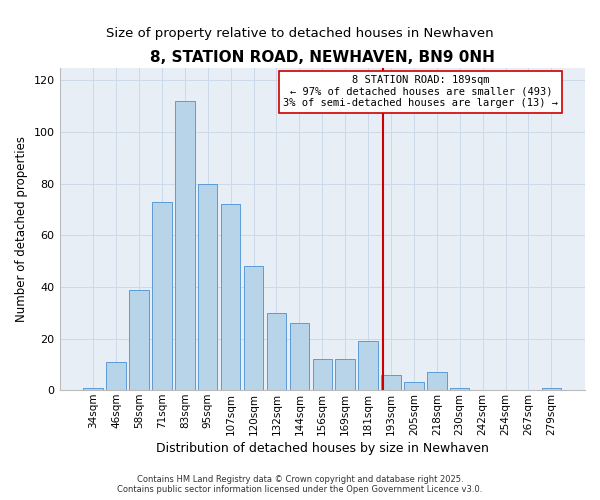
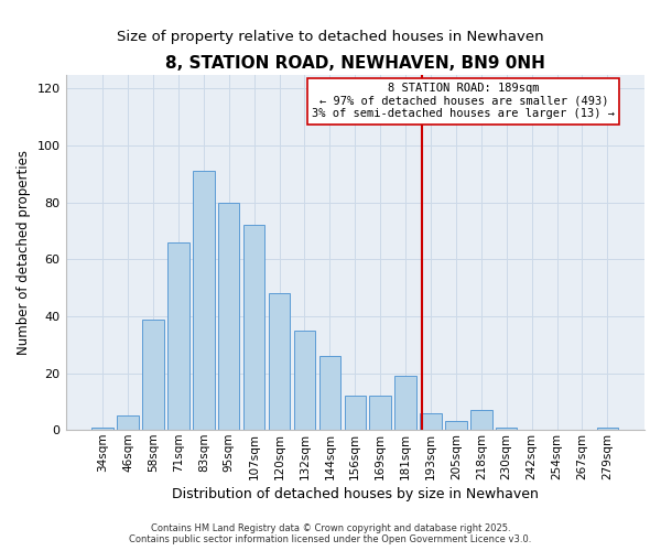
46sqm: 11 -> 5
71sqm: 73 -> 66
83sqm: 112 -> 91
132sqm: 30 -> 35
